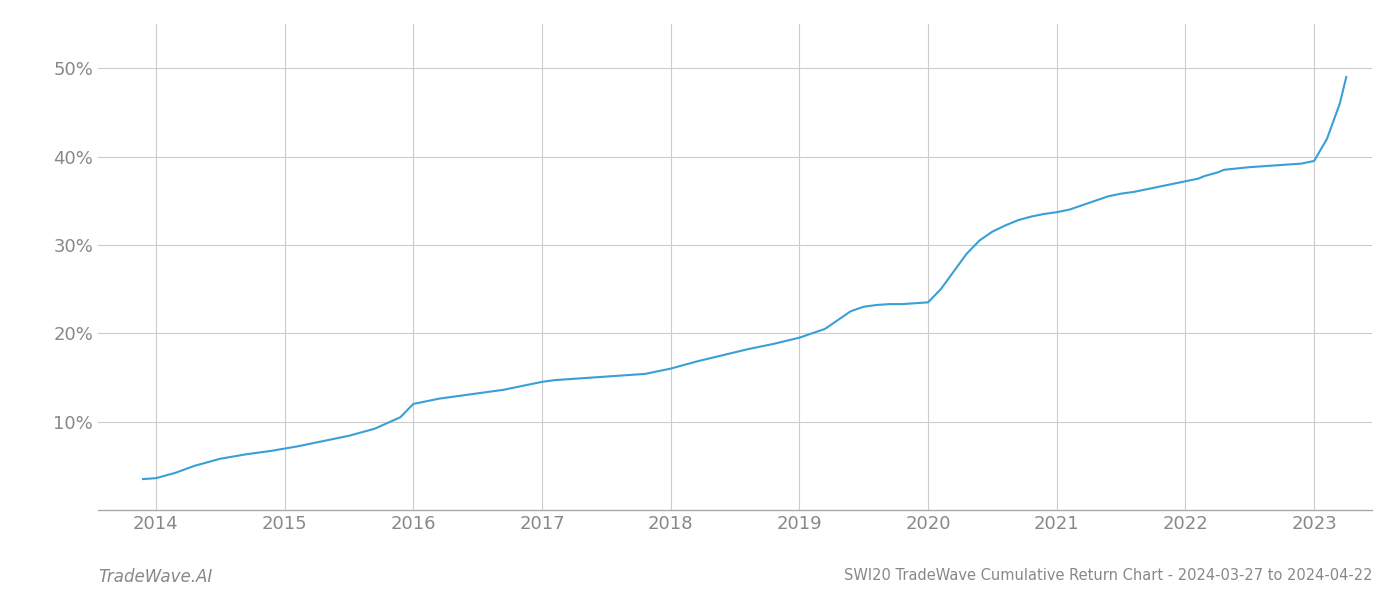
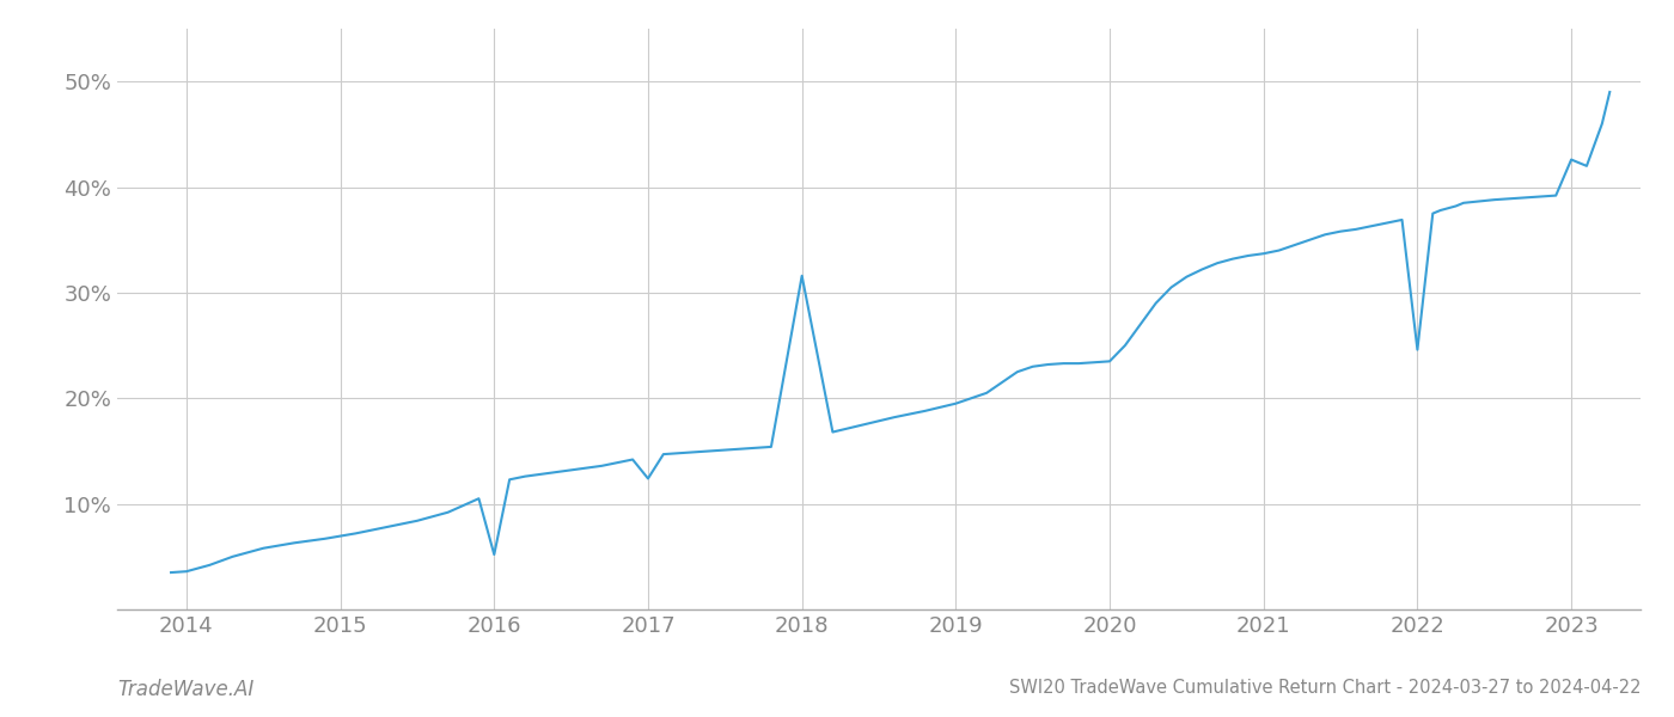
2016: 12.0% -> 5.2%
2017: 14.5% -> 12.4%
2018: 16.0% -> 31.6%
2022: 37.2% -> 24.6%
2023: 39.5% -> 42.6%
